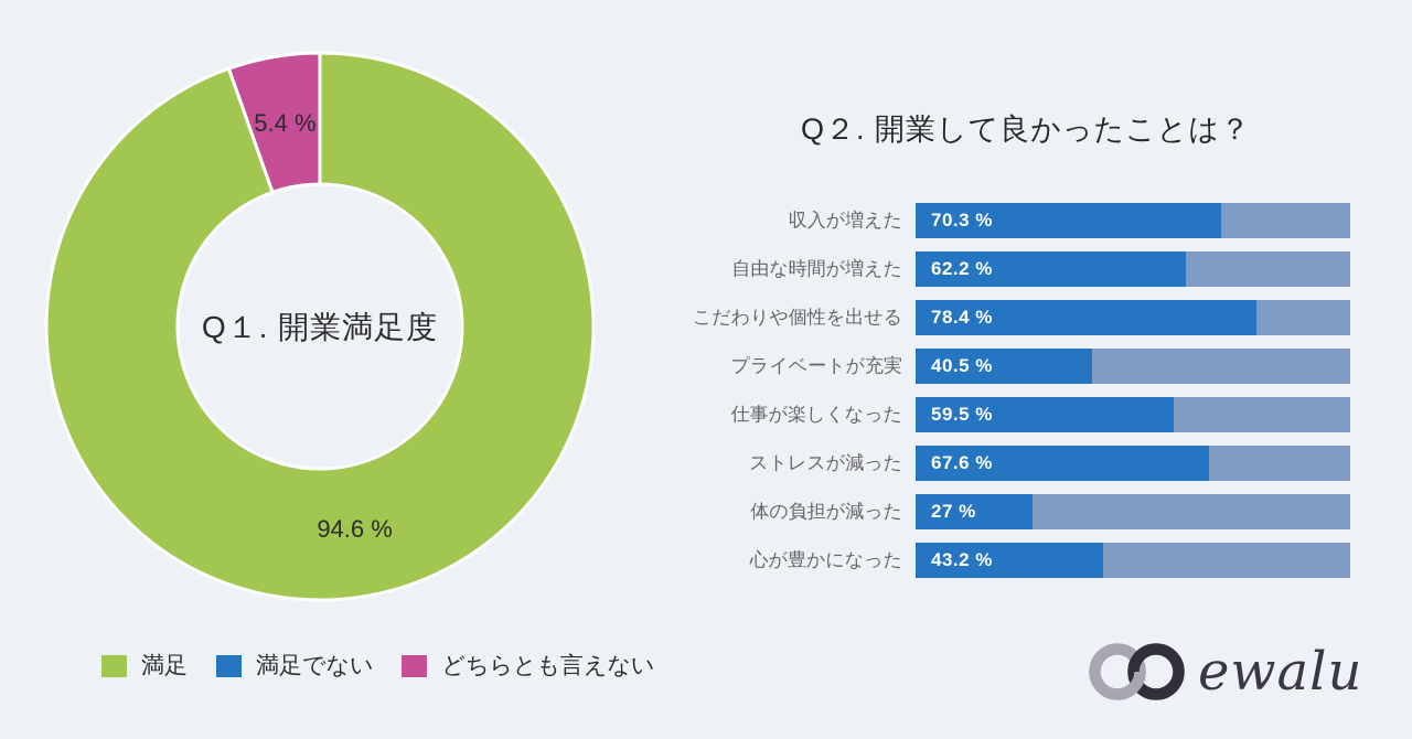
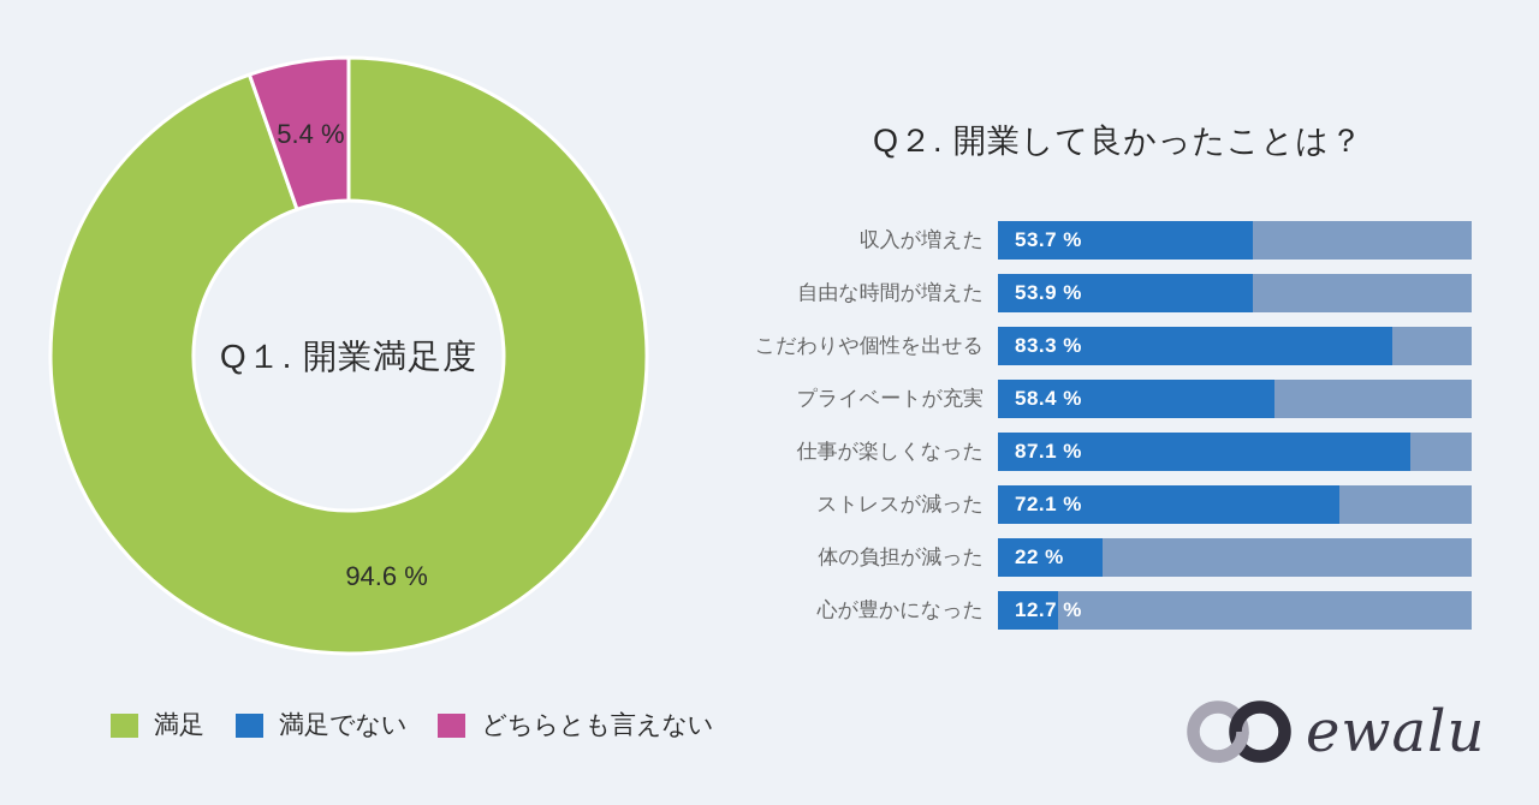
Q２. 開業して良かったことは？/収入が増えた: 70.3 -> 53.7
Q２. 開業して良かったことは？/自由な時間が増えた: 62.2 -> 53.9
Q２. 開業して良かったことは？/こだわりや個性を出せる: 78.4 -> 83.3
Q２. 開業して良かったことは？/プライベートが充実: 40.5 -> 58.4
Q２. 開業して良かったことは？/仕事が楽しくなった: 59.5 -> 87.1
Q２. 開業して良かったことは？/ストレスが減った: 67.6 -> 72.1
Q２. 開業して良かったことは？/体の負担が減った: 27 -> 22
Q２. 開業して良かったことは？/心が豊かになった: 43.2 -> 12.7
